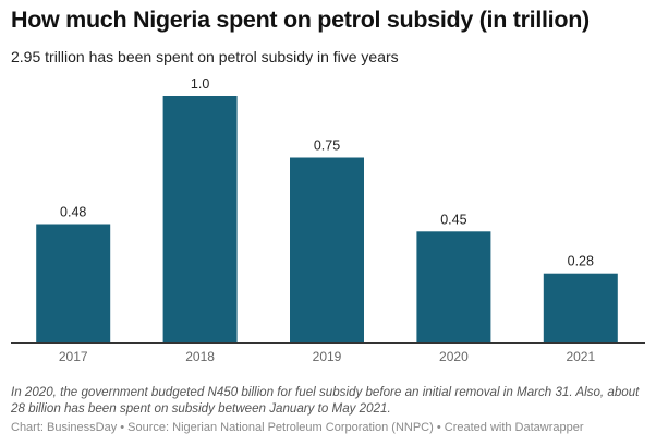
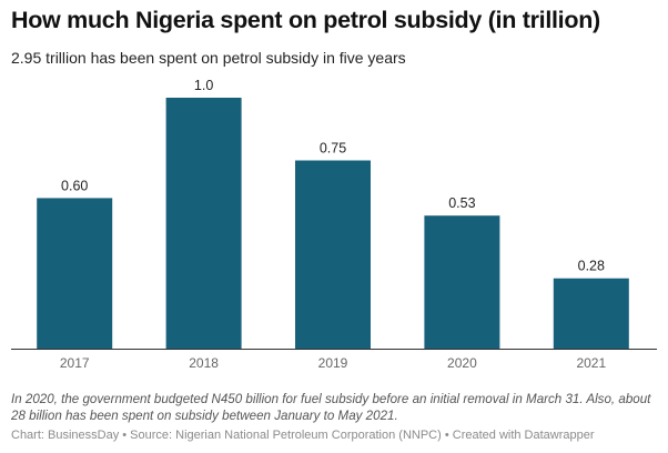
2017: 0.48 -> 0.60
2020: 0.45 -> 0.53
